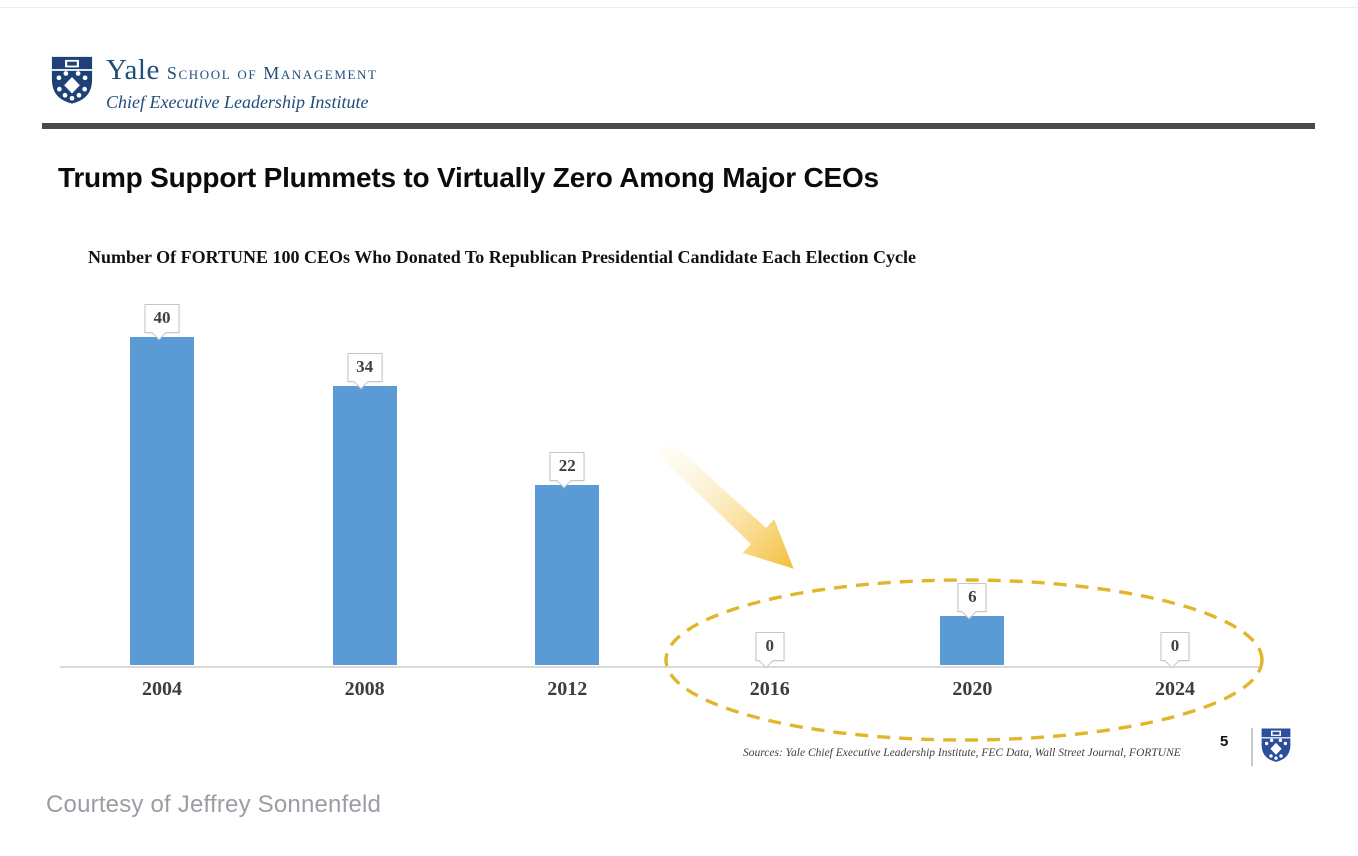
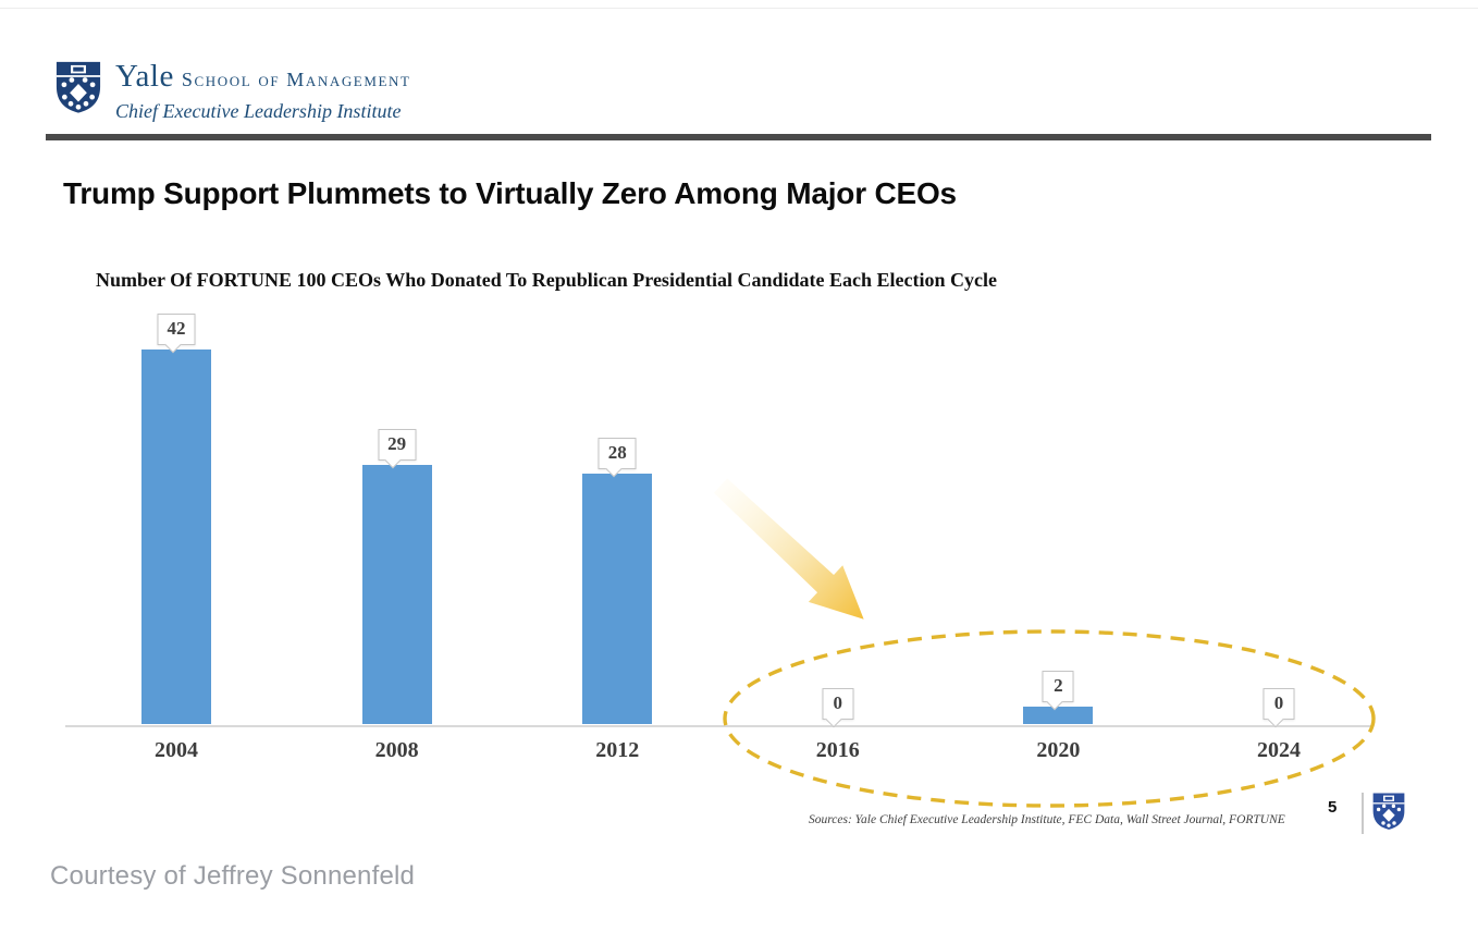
2004: 40 -> 42
2008: 34 -> 29
2012: 22 -> 28
2020: 6 -> 2
